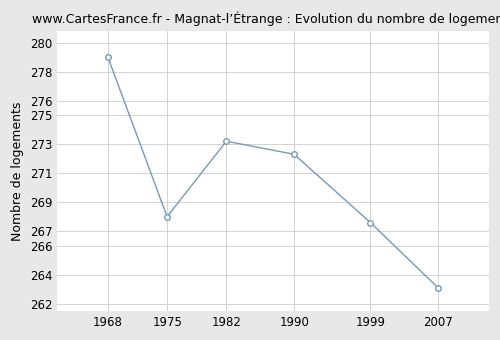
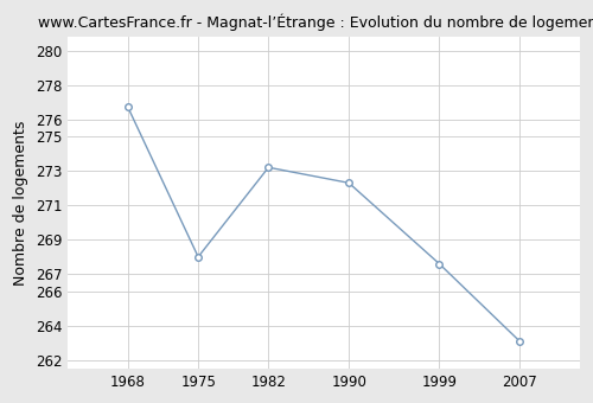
1968: 279.0 -> 276.7
